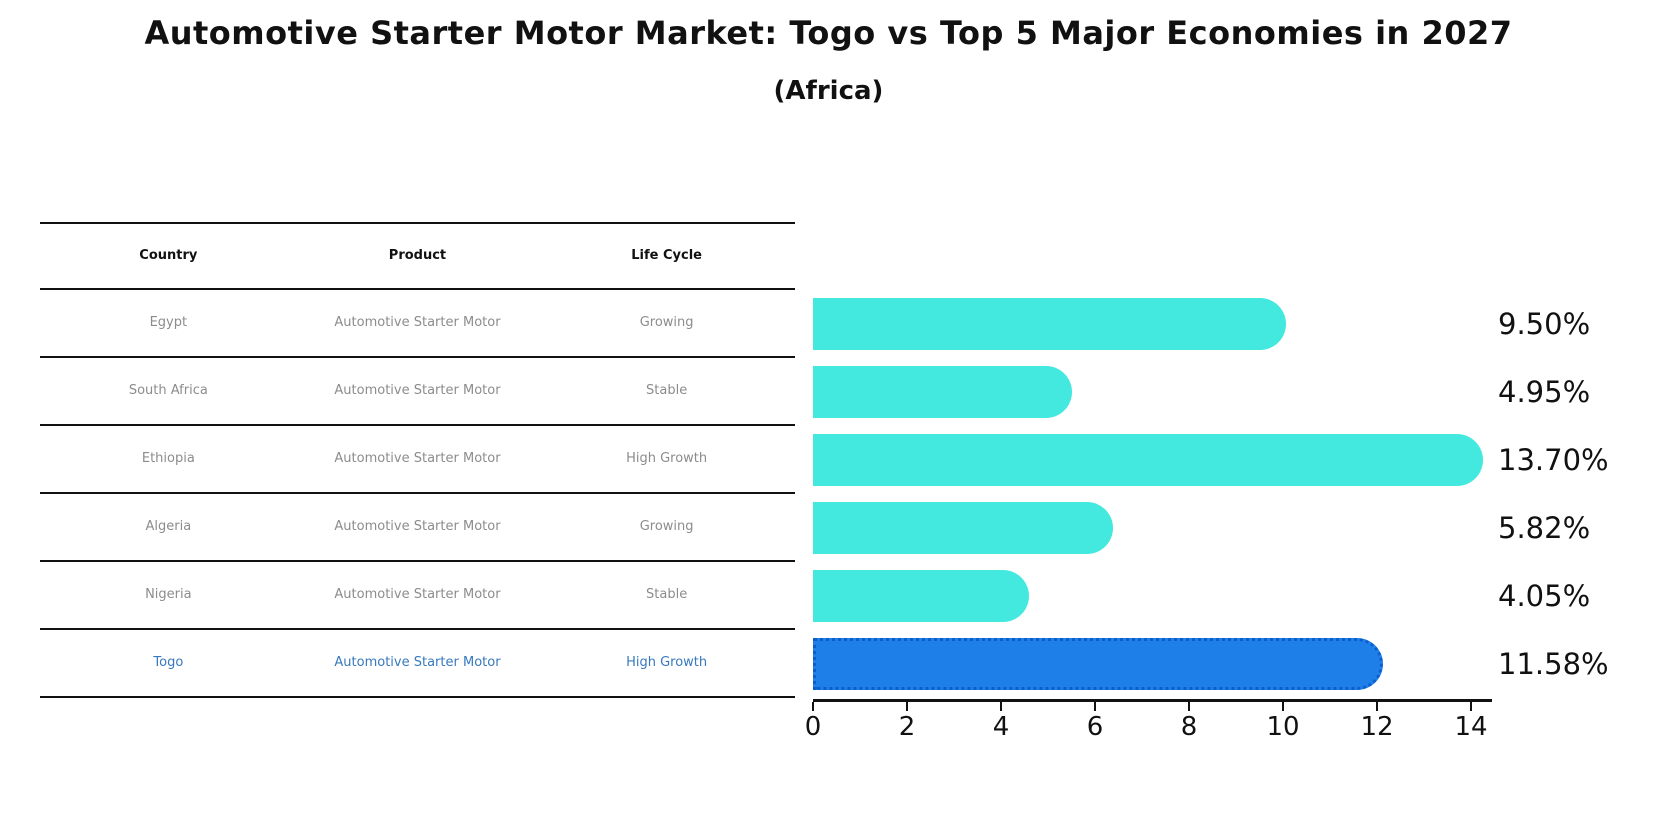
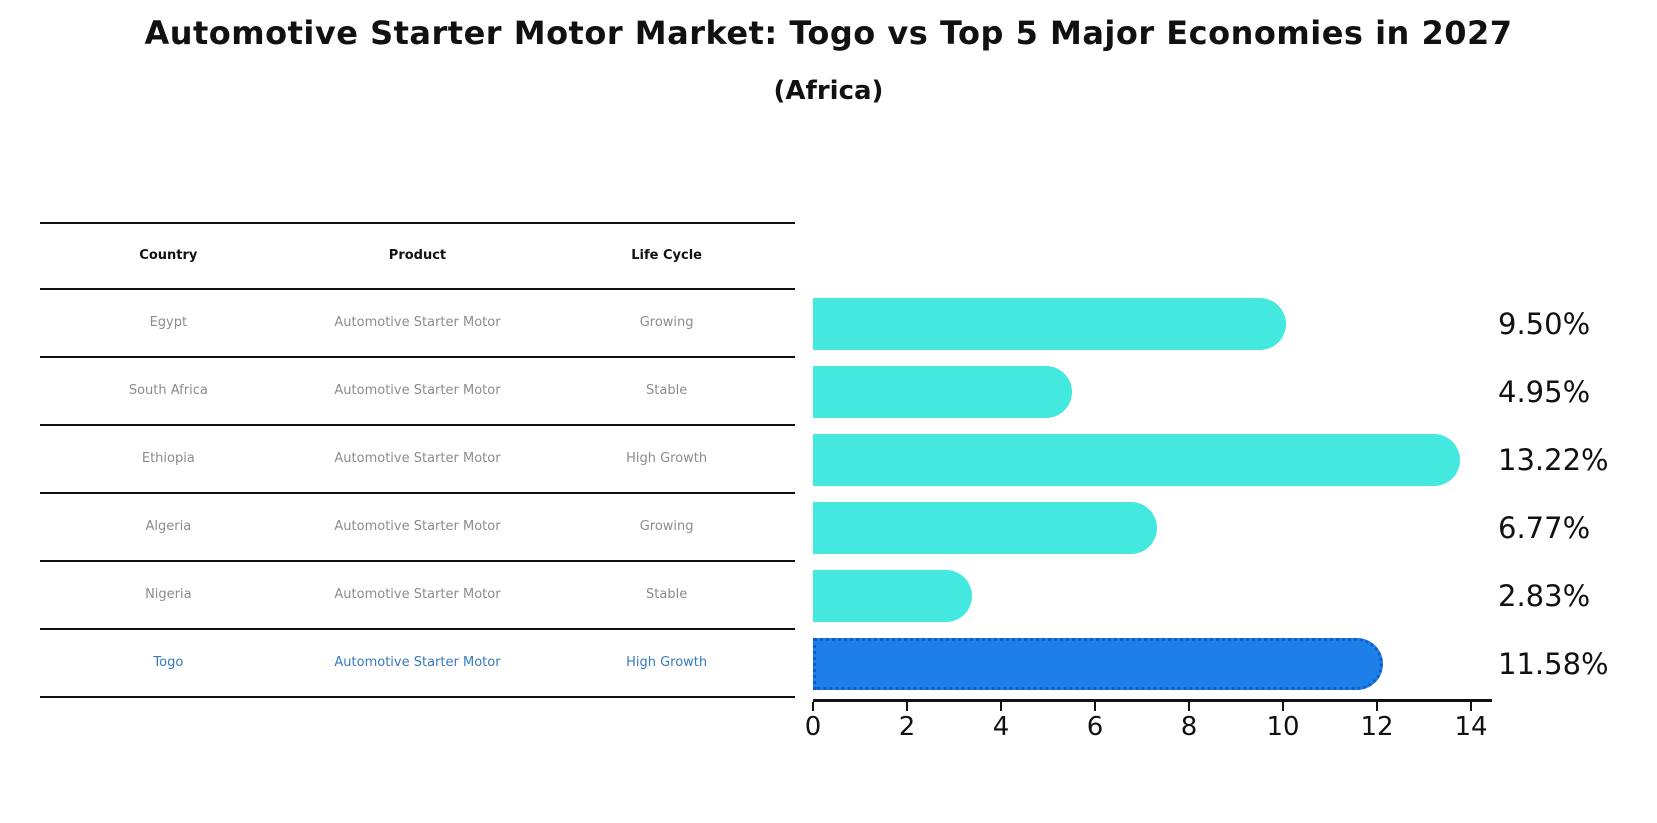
Ethiopia: 13.70% -> 13.22%
Algeria: 5.82% -> 6.77%
Nigeria: 4.05% -> 2.83%
